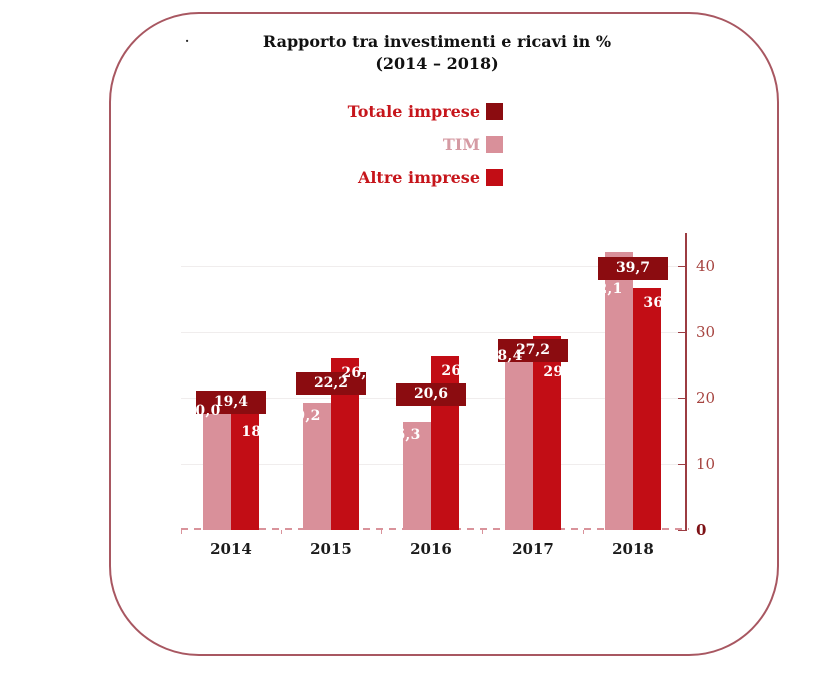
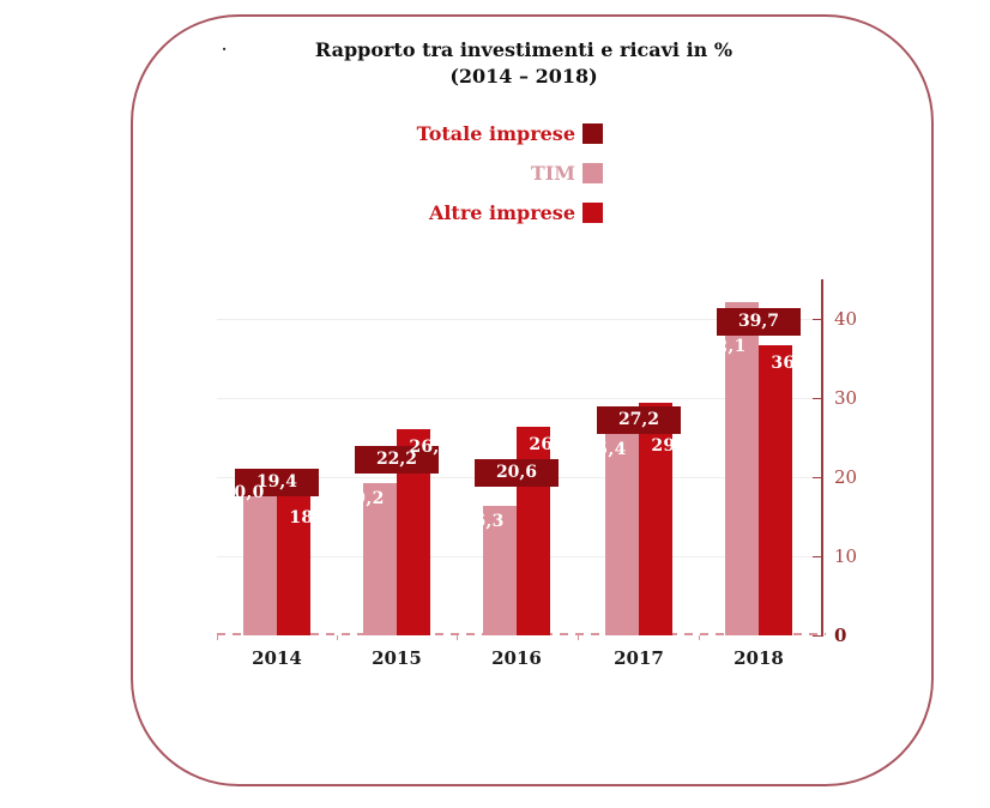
TIM/2017: 28,4 -> 25,4
